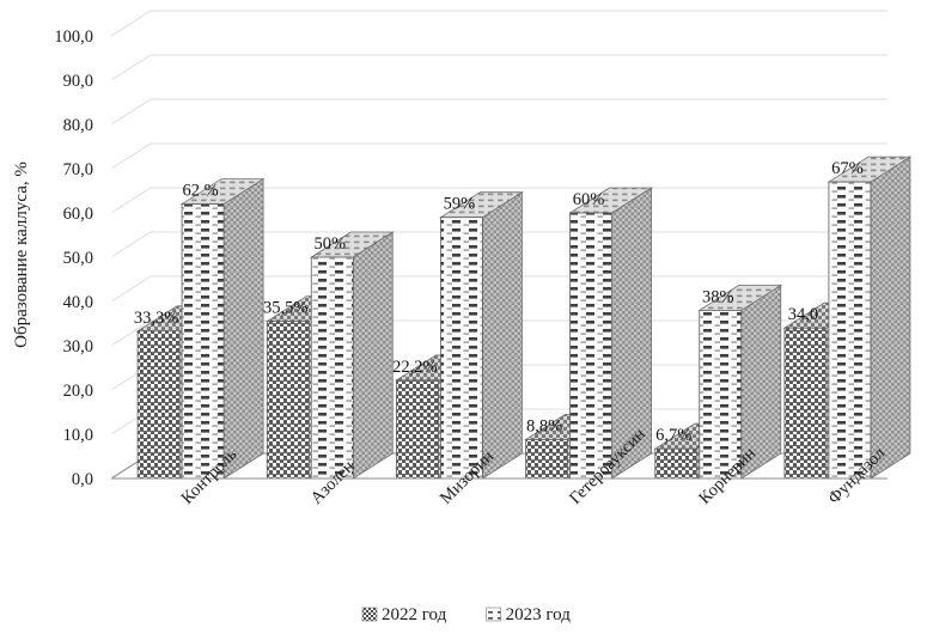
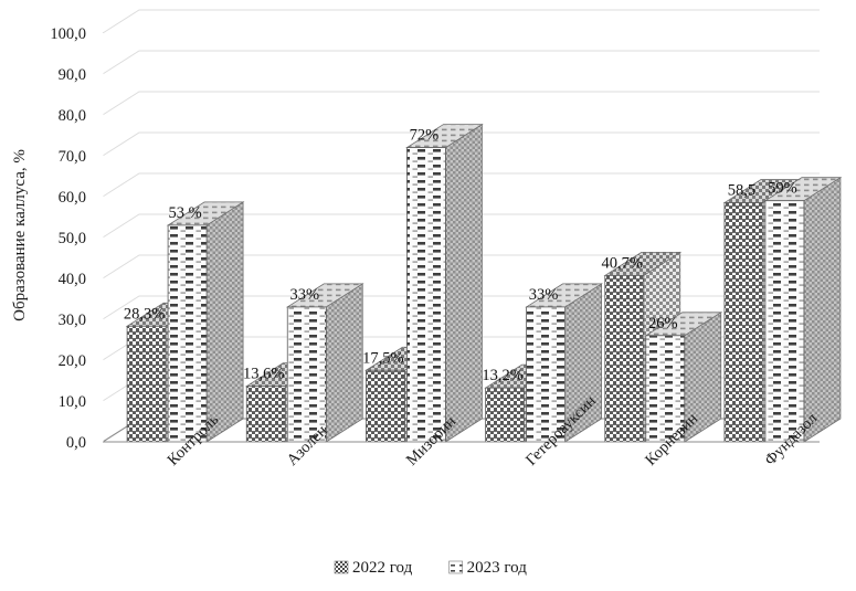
2022 год/Контроль: 33,3% -> 28,3%
2023 год/Контроль: 62 -> 53
2022 год/Азолен: 35,5% -> 13,6%
2023 год/Азолен: 50% -> 33%
2022 год/Мизорин: 22,2% -> 17,5%
2023 год/Мизорин: 59% -> 72%
2022 год/Гетероауксин: 8,8% -> 13,2%
2023 год/Гетероауксин: 60% -> 33%
2022 год/Корневин: 6,7% -> 40,7%
2023 год/Корневин: 38% -> 26%
2022 год/Фундазол: 34,0 -> 58,5
2023 год/Фундазол: 67% -> 59%
